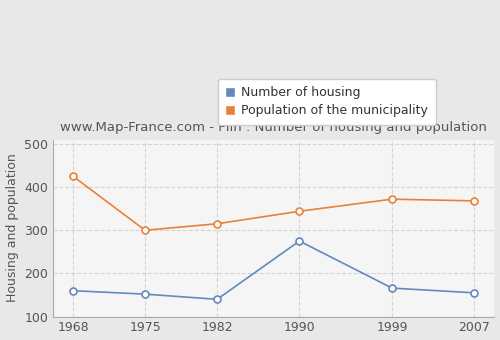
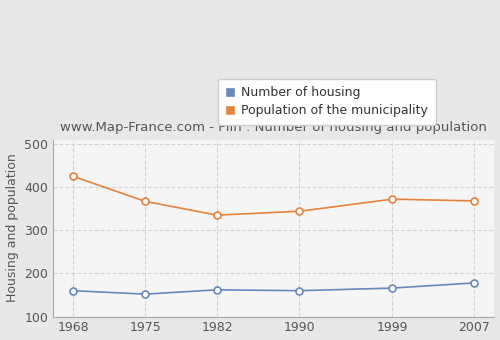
Population of the municipality/1975: 300 -> 367
Number of housing/1982: 140 -> 162
Population of the municipality/1982: 315 -> 335
Number of housing/1990: 275 -> 160
Number of housing/2007: 155 -> 178
